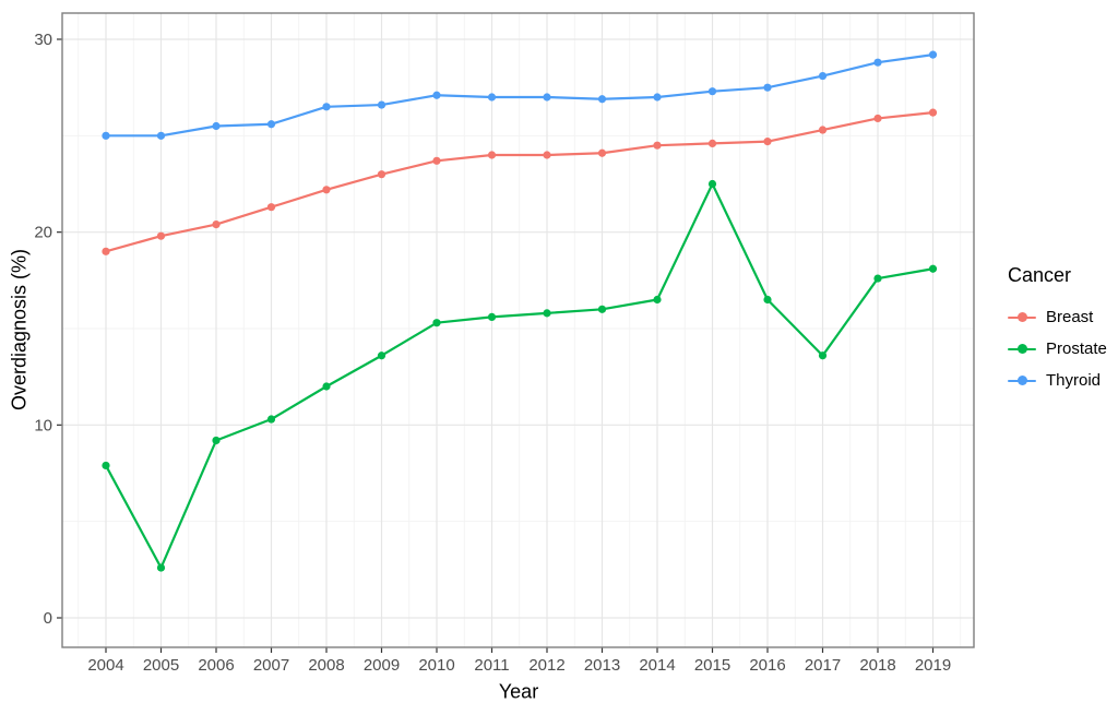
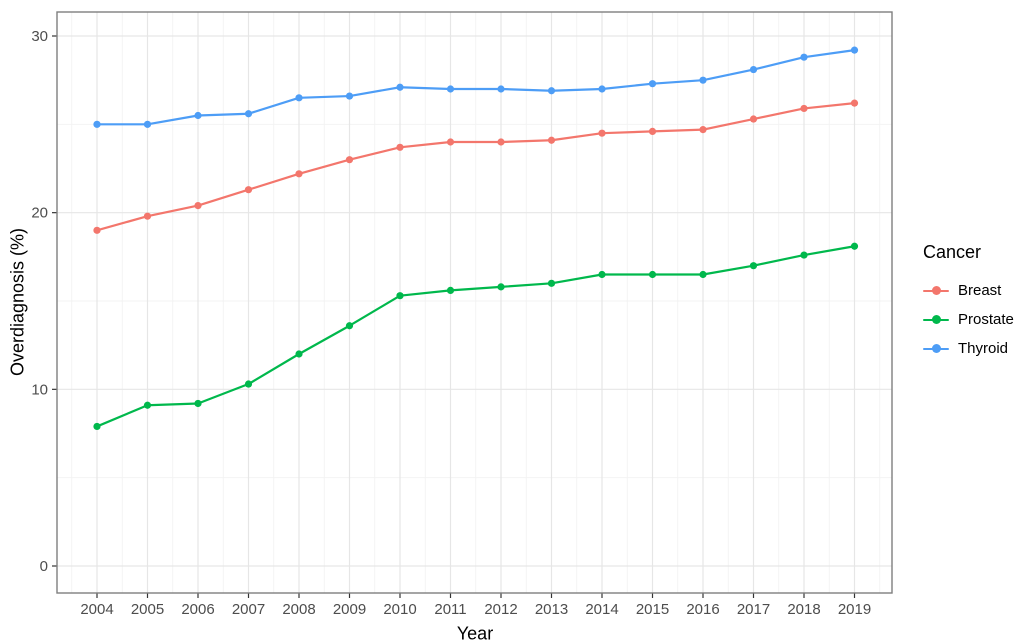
Prostate/2005: 2.6 -> 9.1
Prostate/2015: 22.5 -> 16.5
Prostate/2017: 13.6 -> 17.0
